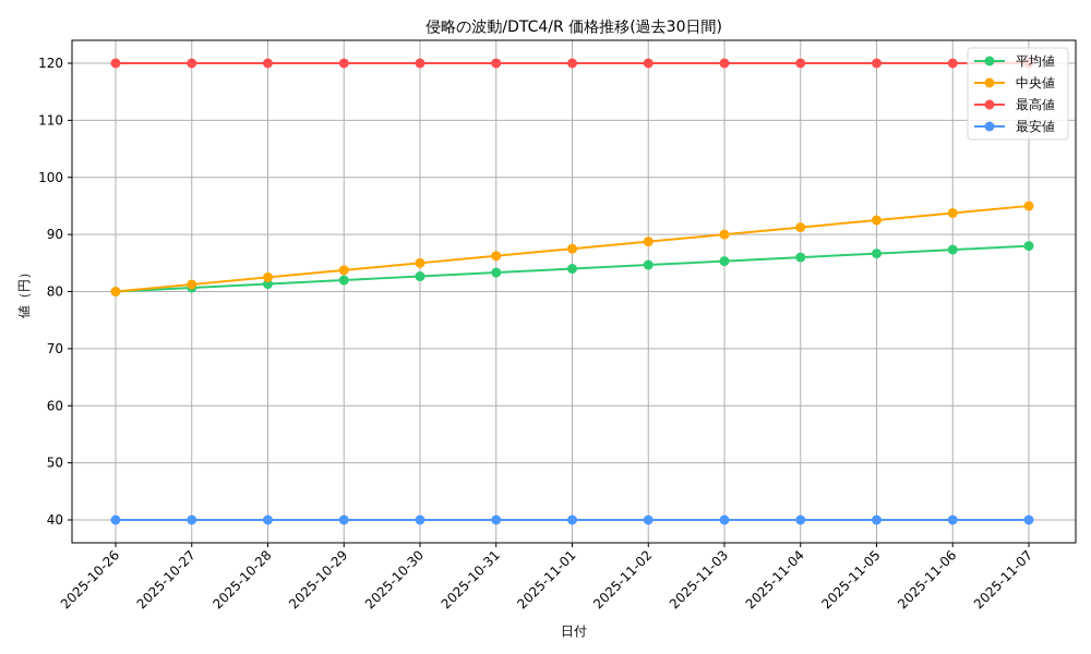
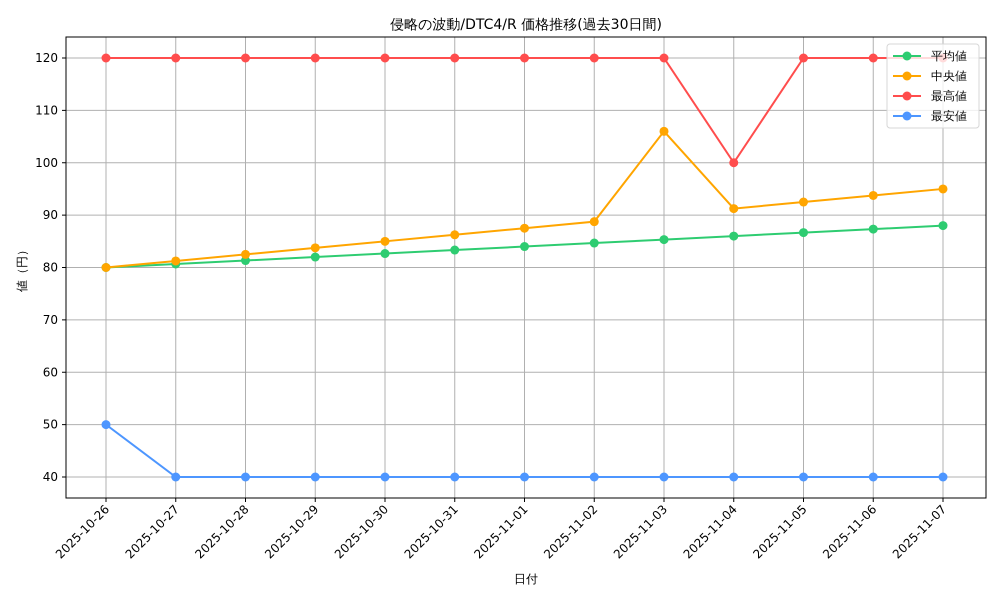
最安値/2025-10-26: 40 -> 50
中央値/2025-11-03: 90 -> 106
最高値/2025-11-04: 120 -> 100
